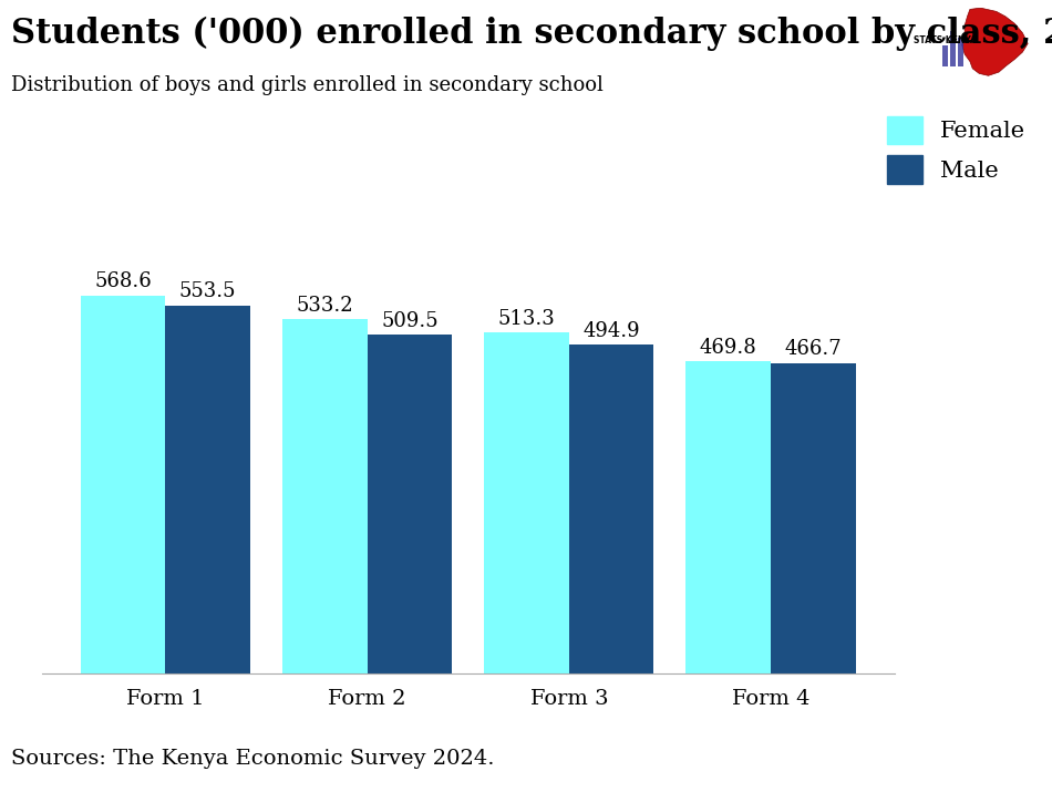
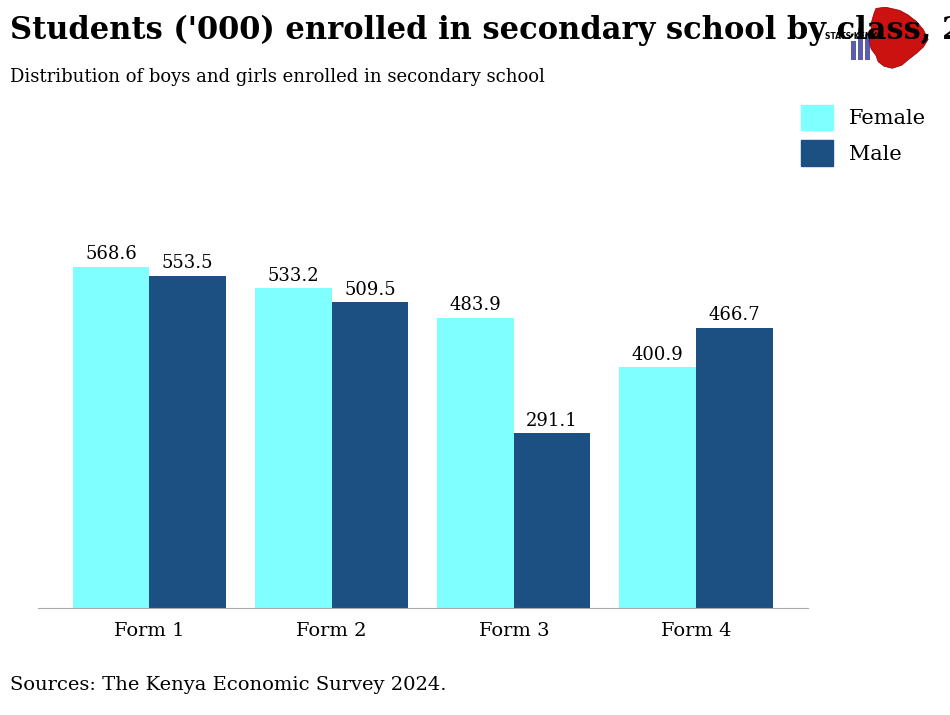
Female/Form 3: 513.3 -> 483.9
Male/Form 3: 494.9 -> 291.1
Female/Form 4: 469.8 -> 400.9
